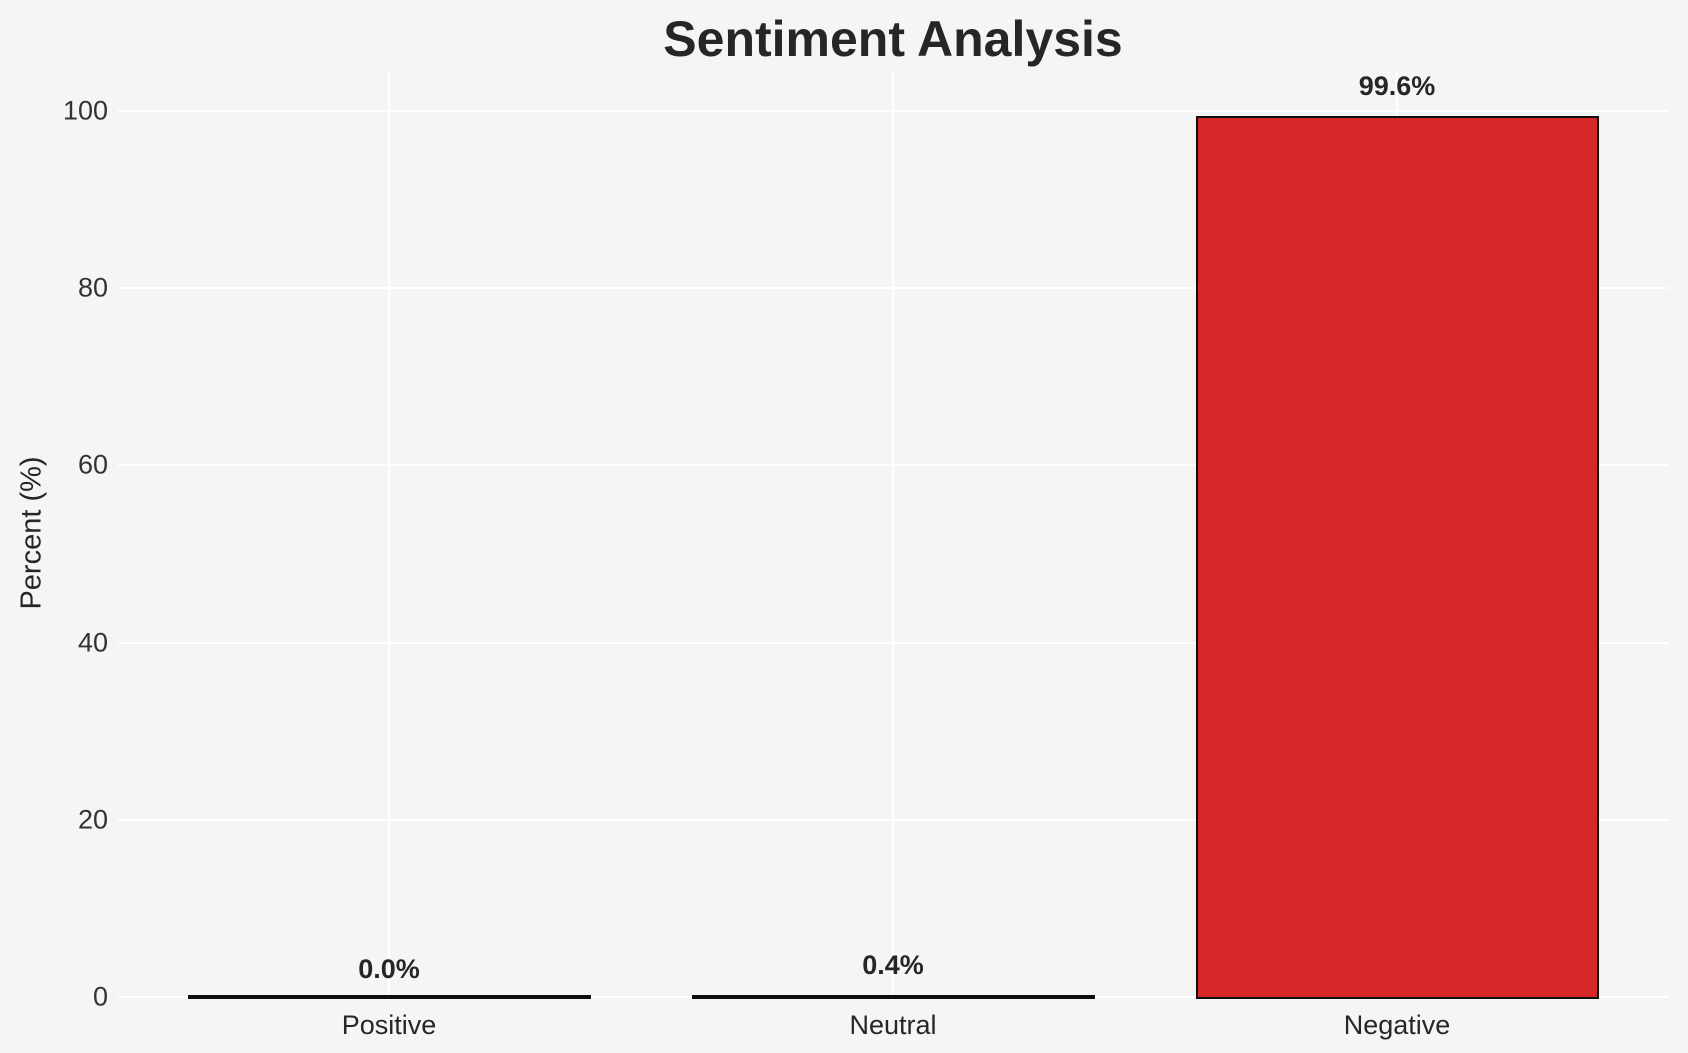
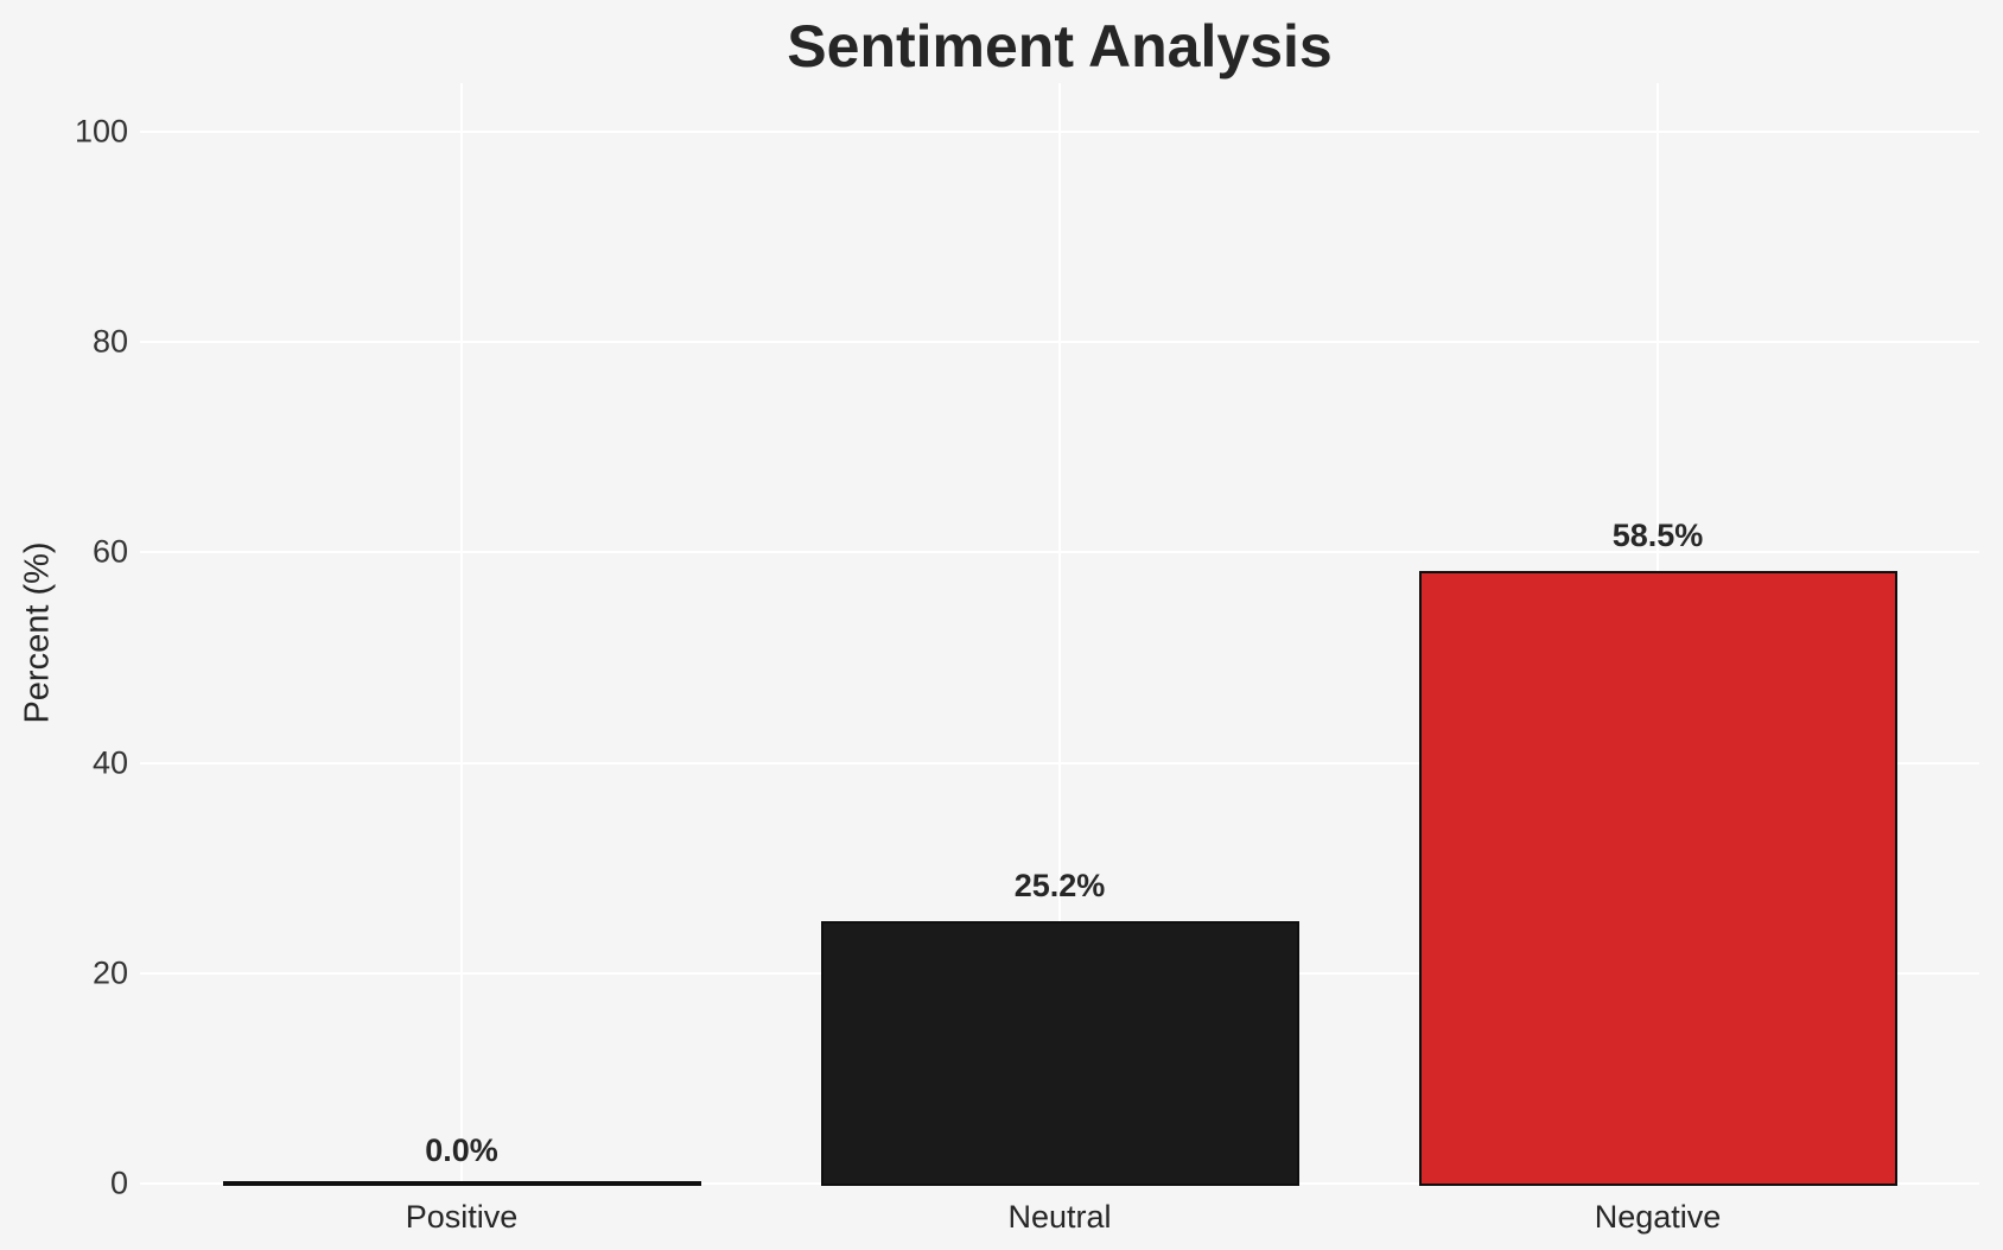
Neutral: 0.4% -> 25.2%
Negative: 99.6% -> 58.5%
